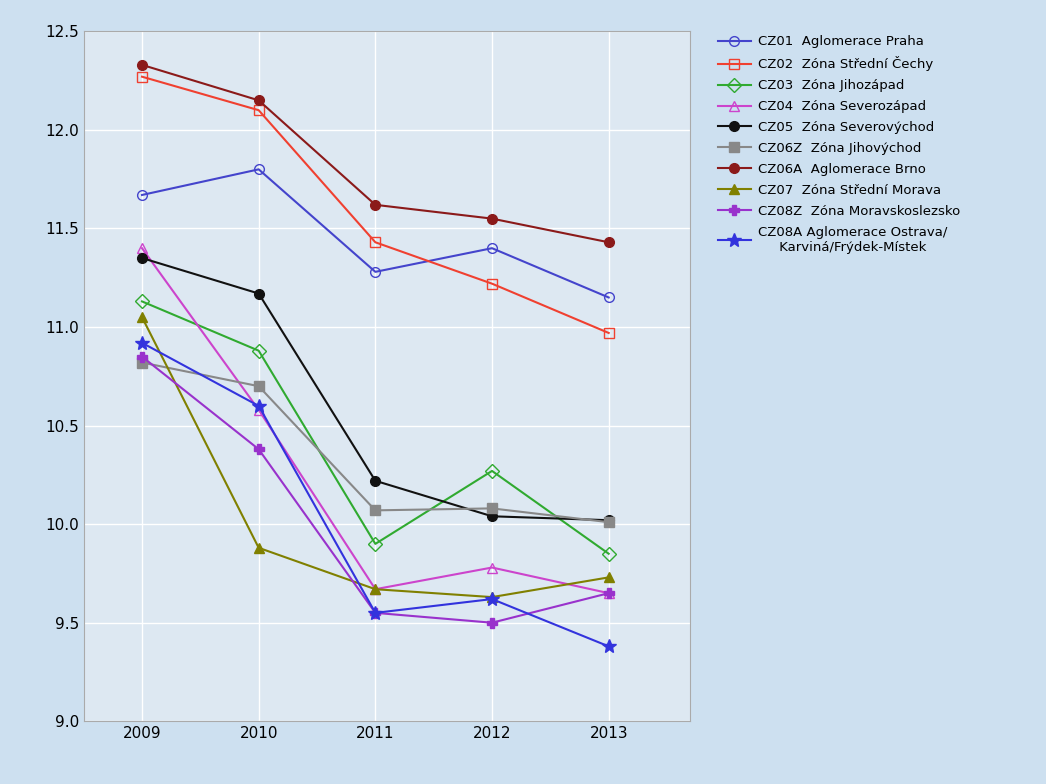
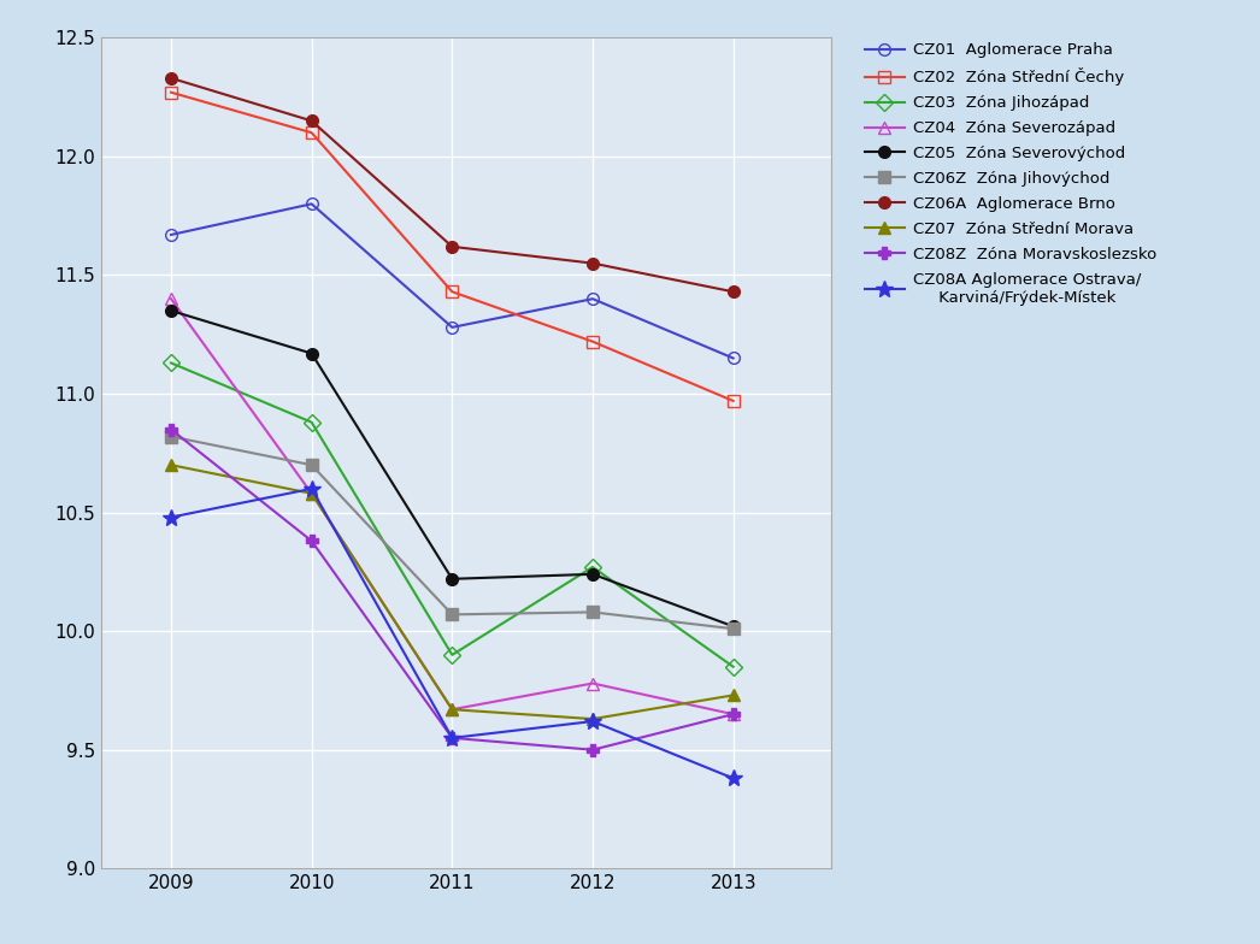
CZ07 Zóna Střední Morava/2009: 11.05 -> 10.70
CZ08A Aglomerace Ostrava/ Karviná/Frýdek-Místek/2009: 10.92 -> 10.48
CZ07 Zóna Střední Morava/2010: 9.88 -> 10.58
CZ05 Zóna Severovýchod/2012: 10.04 -> 10.24
